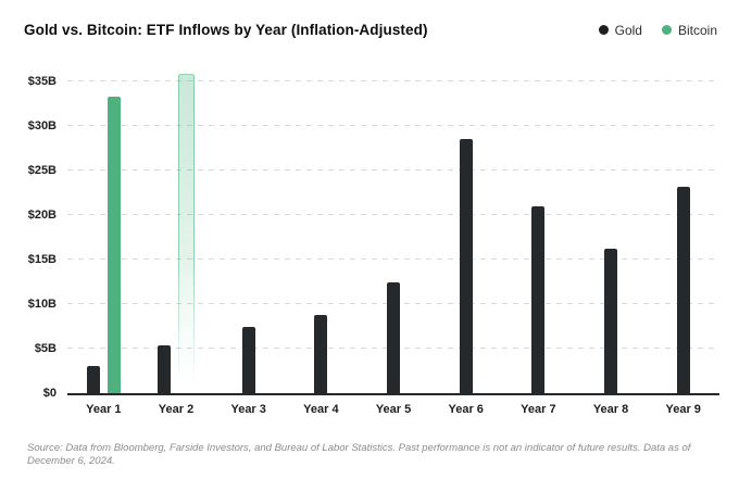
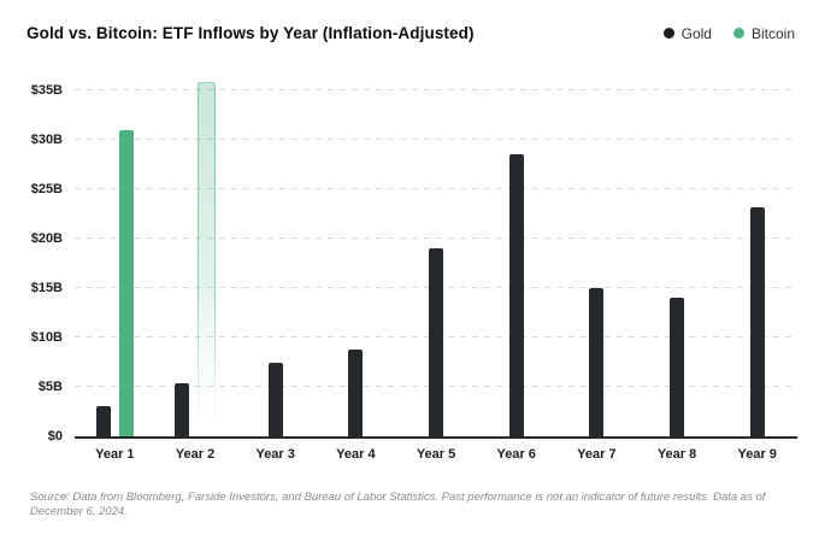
Bitcoin/Year 1: $33B -> $31B
Gold/Year 5: $12B -> $19B
Gold/Year 7: $21B -> $15B
Gold/Year 8: $16B -> $14B
